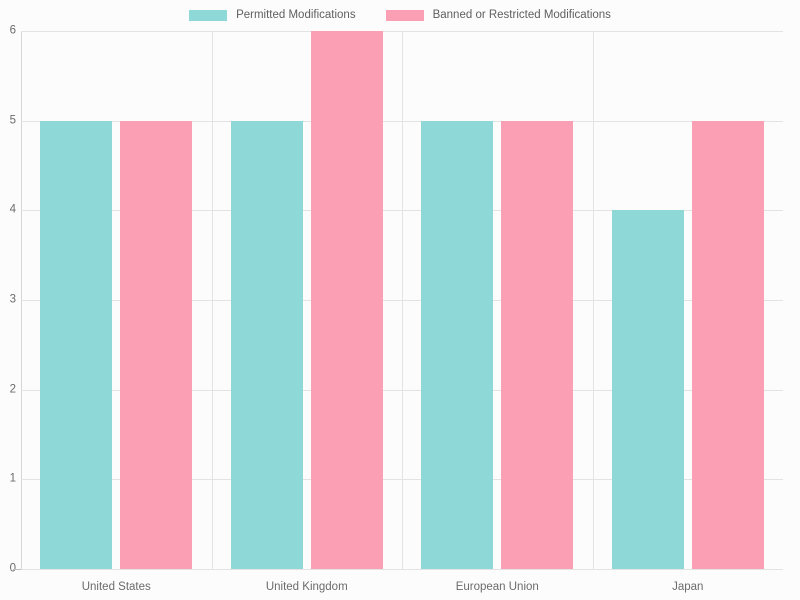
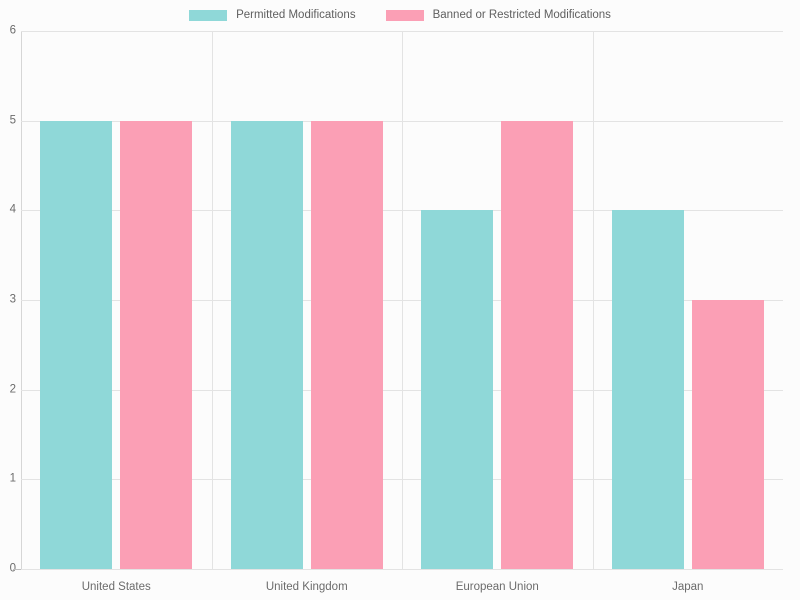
Banned or Restricted Modifications/United Kingdom: 6 -> 5
Permitted Modifications/European Union: 5 -> 4
Banned or Restricted Modifications/Japan: 5 -> 3
